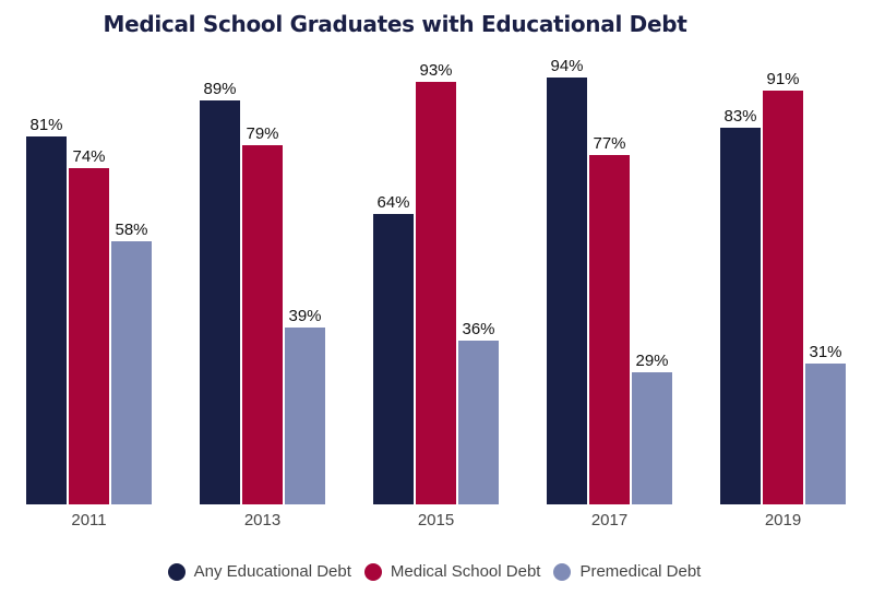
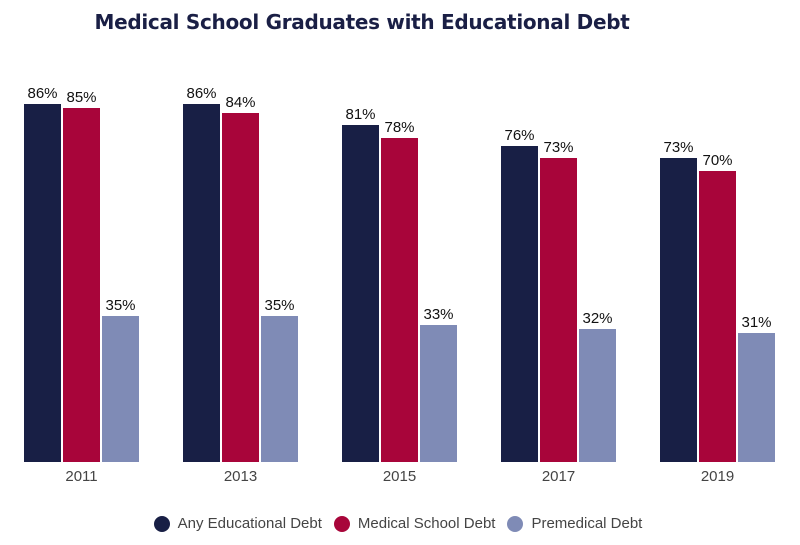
Any Educational Debt/2011: 81% -> 86%
Medical School Debt/2011: 74% -> 85%
Premedical Debt/2011: 58% -> 35%
Any Educational Debt/2013: 89% -> 86%
Medical School Debt/2013: 79% -> 84%
Premedical Debt/2013: 39% -> 35%
Any Educational Debt/2015: 64% -> 81%
Medical School Debt/2015: 93% -> 78%
Premedical Debt/2015: 36% -> 33%
Any Educational Debt/2017: 94% -> 76%
Medical School Debt/2017: 77% -> 73%
Premedical Debt/2017: 29% -> 32%
Any Educational Debt/2019: 83% -> 73%
Medical School Debt/2019: 91% -> 70%
